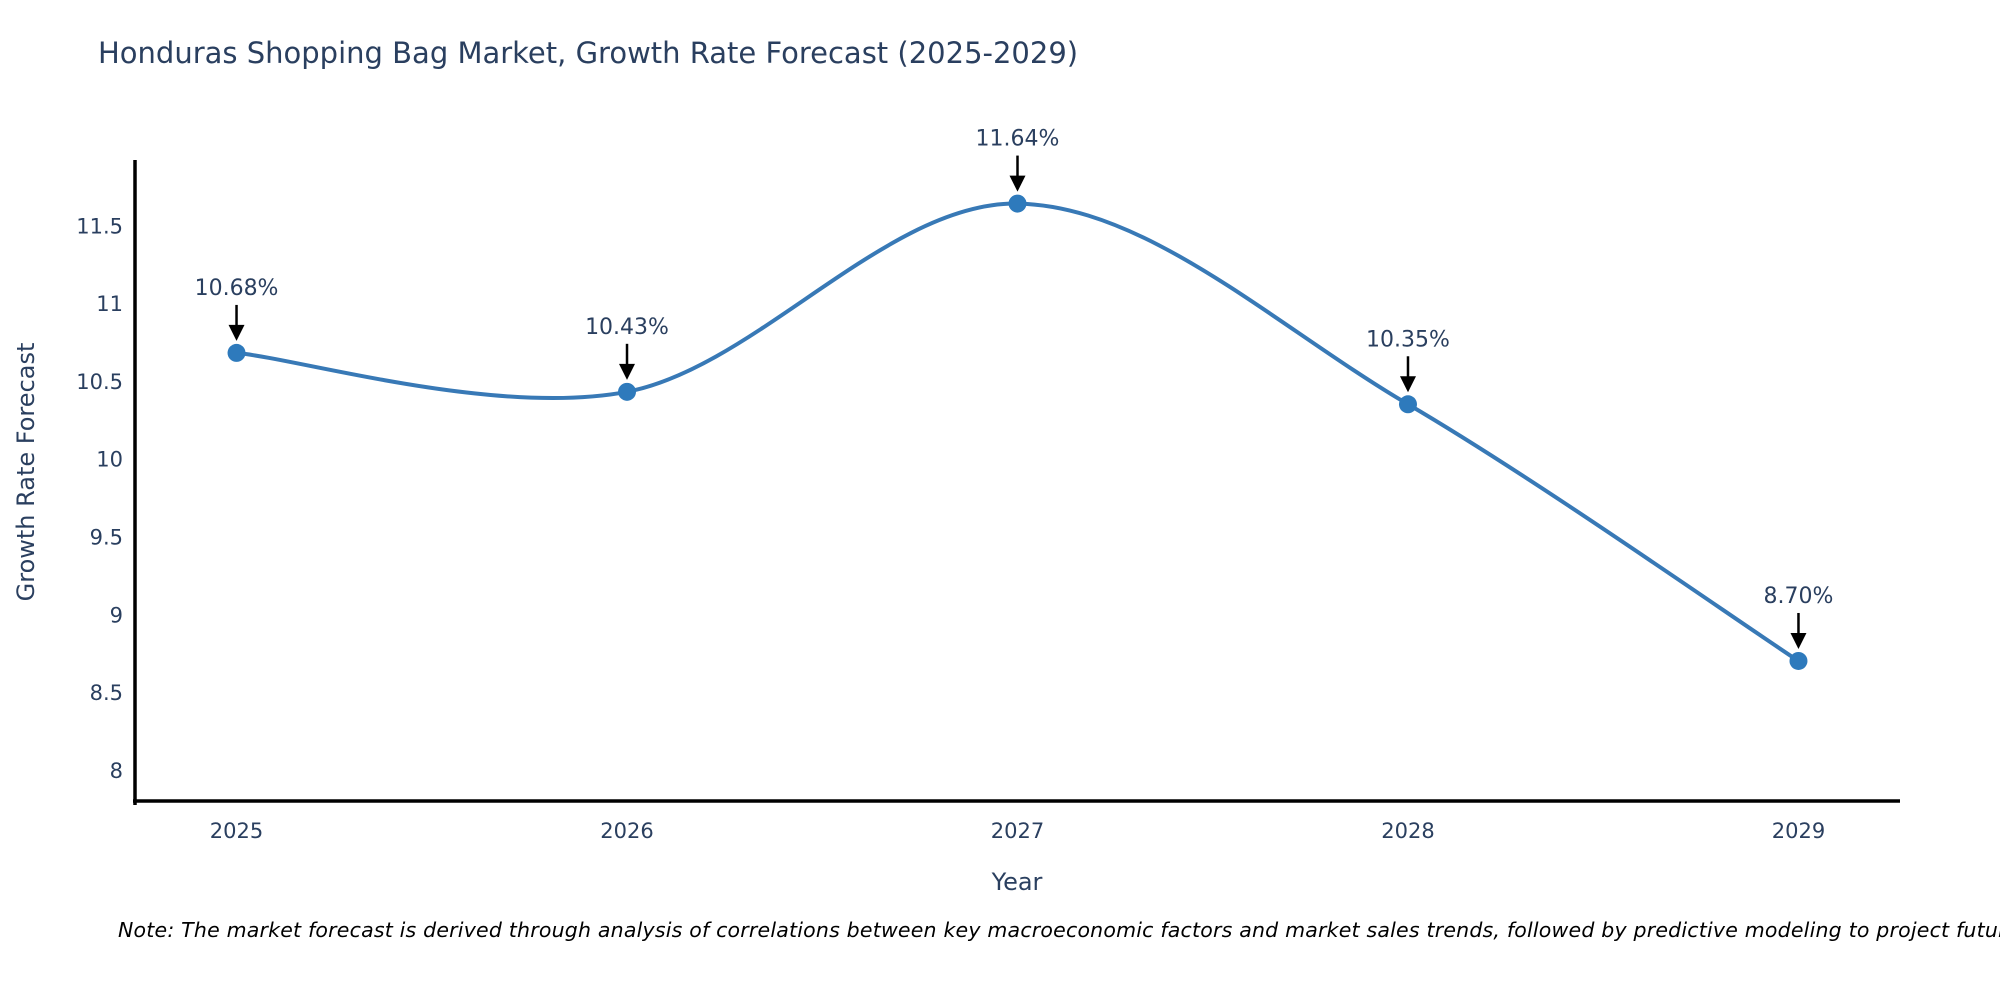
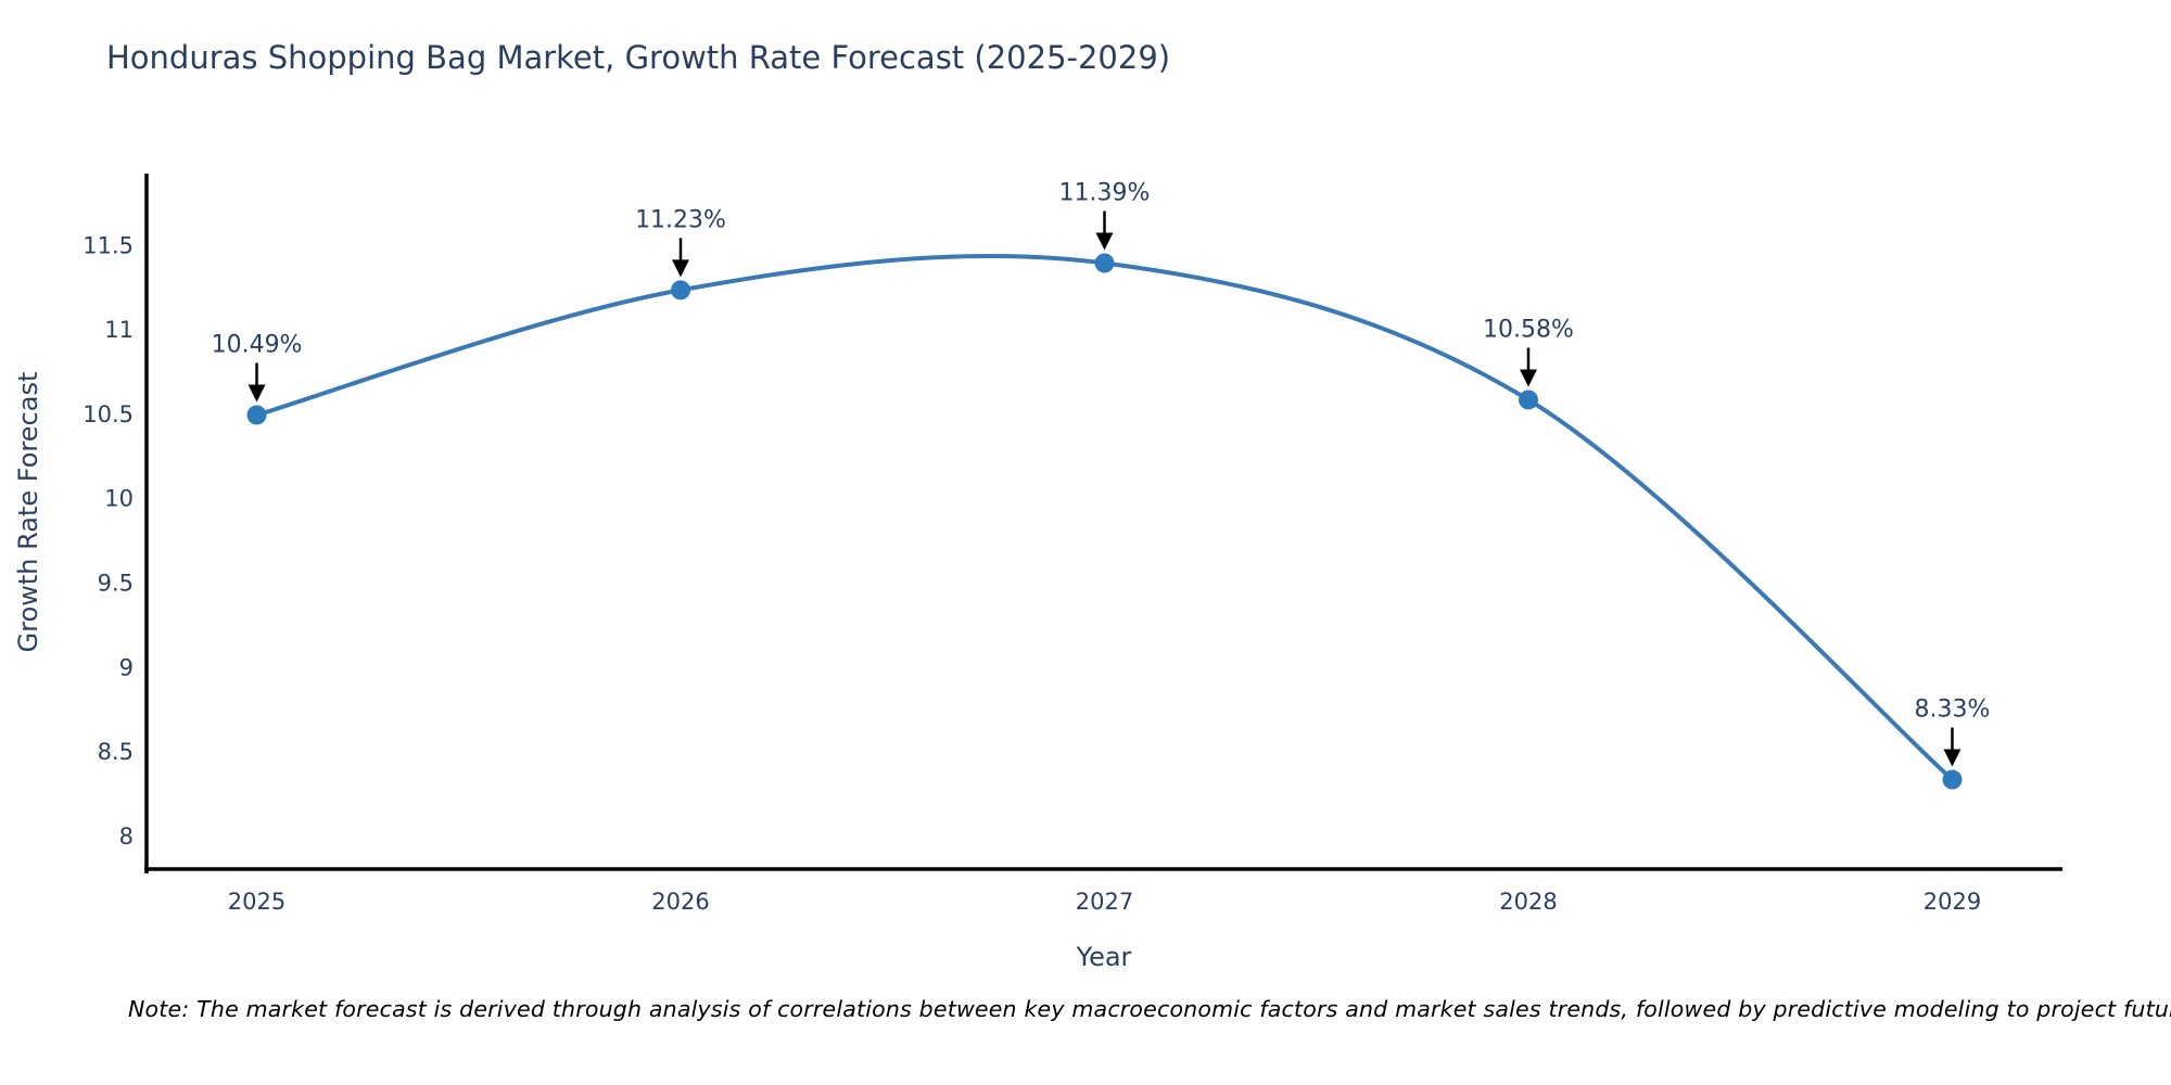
2025: 10.68% -> 10.49%
2026: 10.43% -> 11.23%
2027: 11.64% -> 11.39%
2028: 10.35% -> 10.58%
2029: 8.70% -> 8.33%
